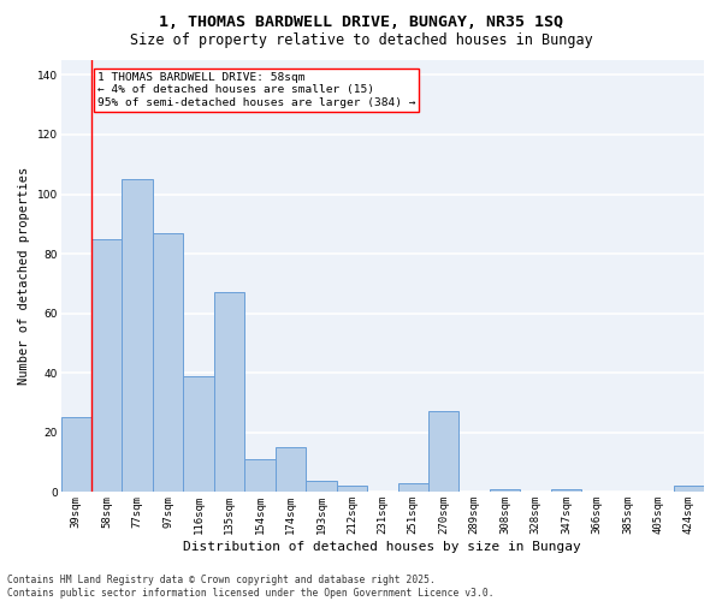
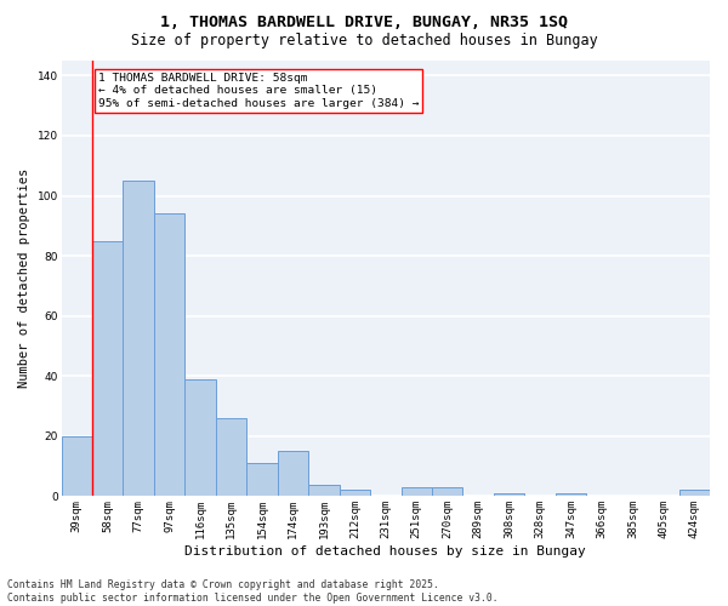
39sqm: 25 -> 20
97sqm: 87 -> 94
135sqm: 67 -> 26
270sqm: 27 -> 3
